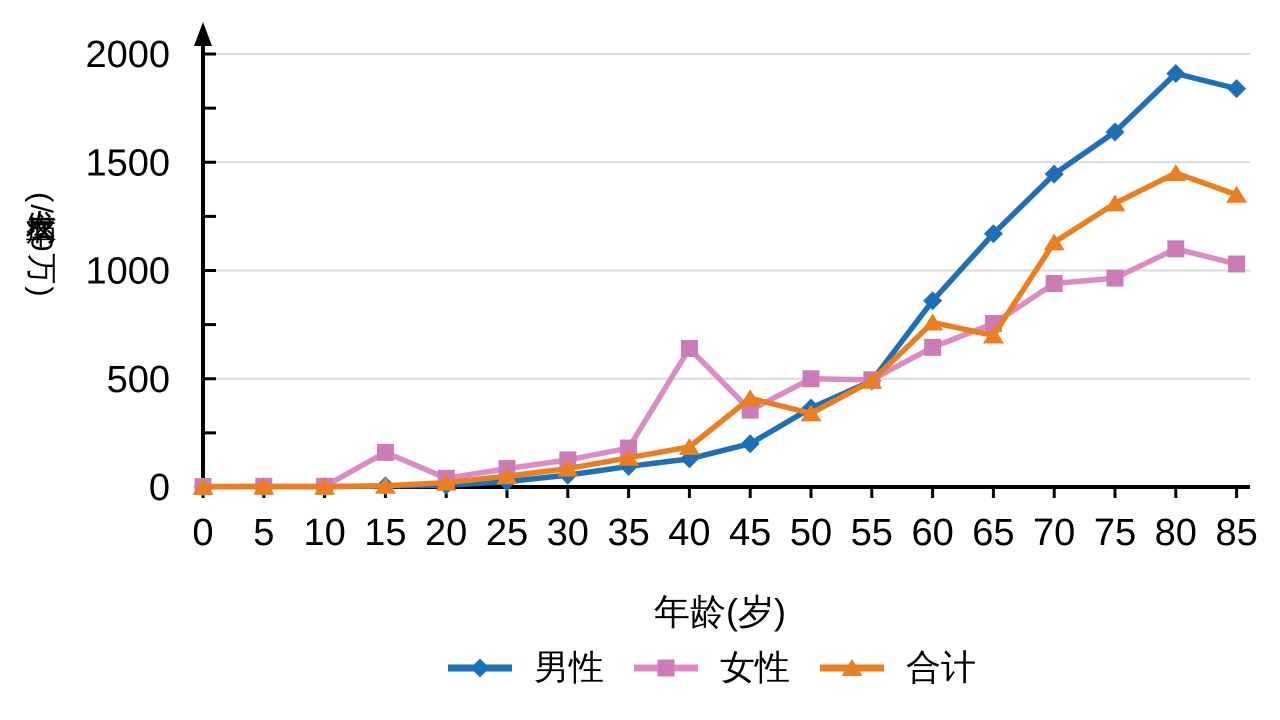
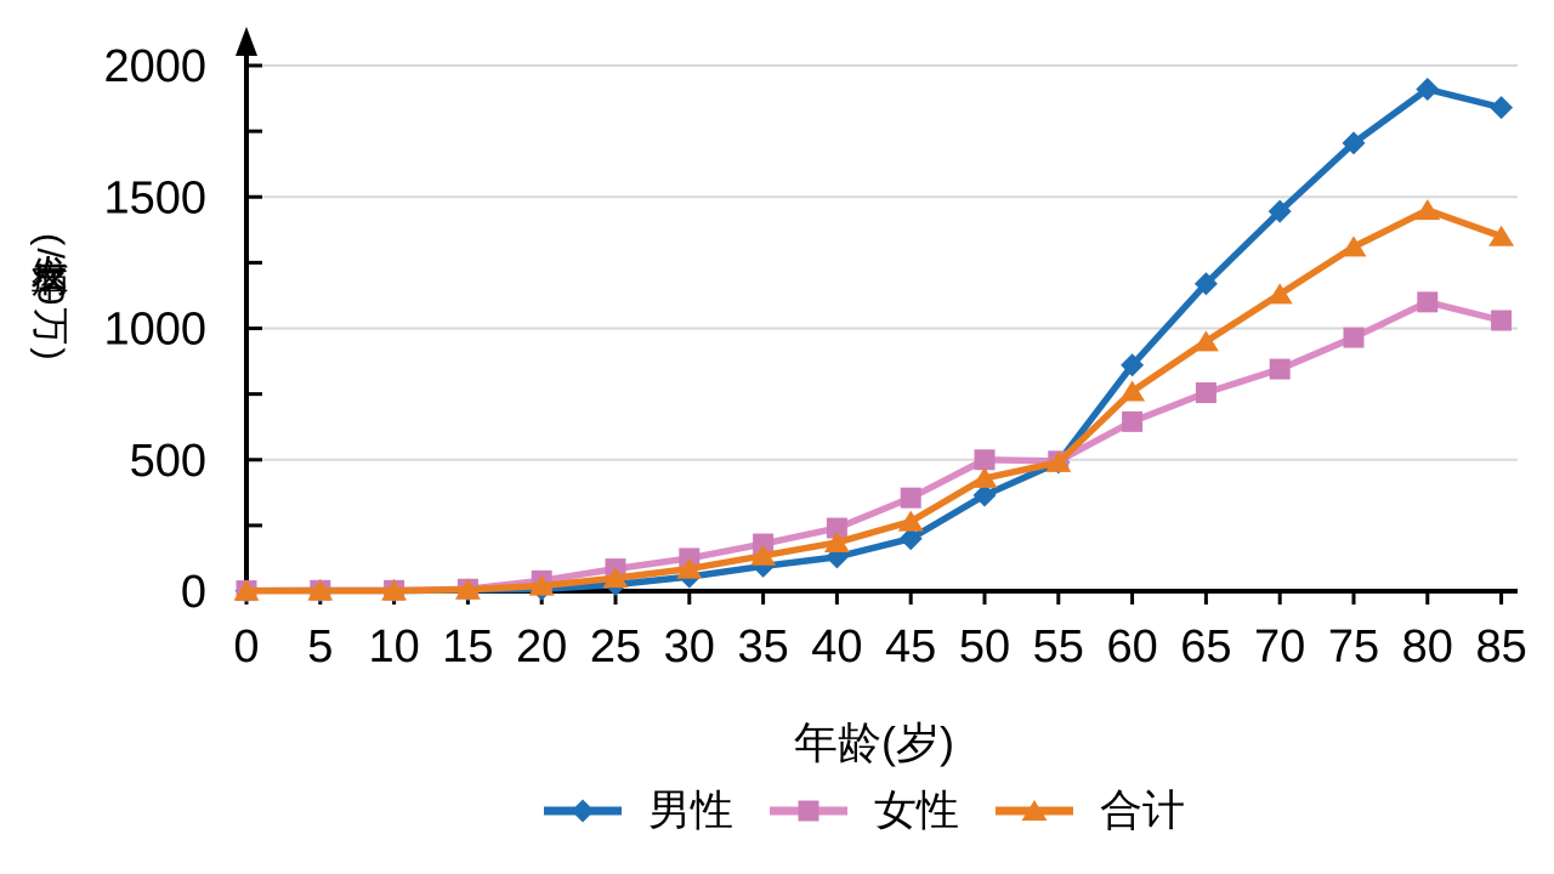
女性/15: 160 -> 10
女性/40: 640 -> 240
合计/45: 410 -> 260
合计/50: 340 -> 430
合计/65: 700 -> 950
女性/70: 940 -> 840
男性/75: 1640 -> 1700
